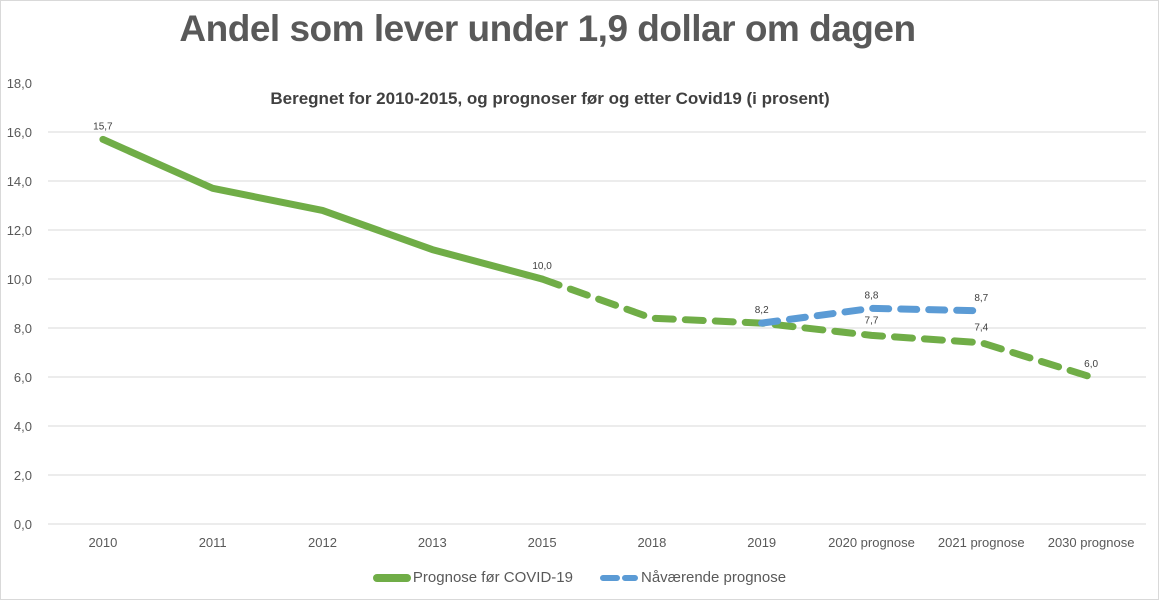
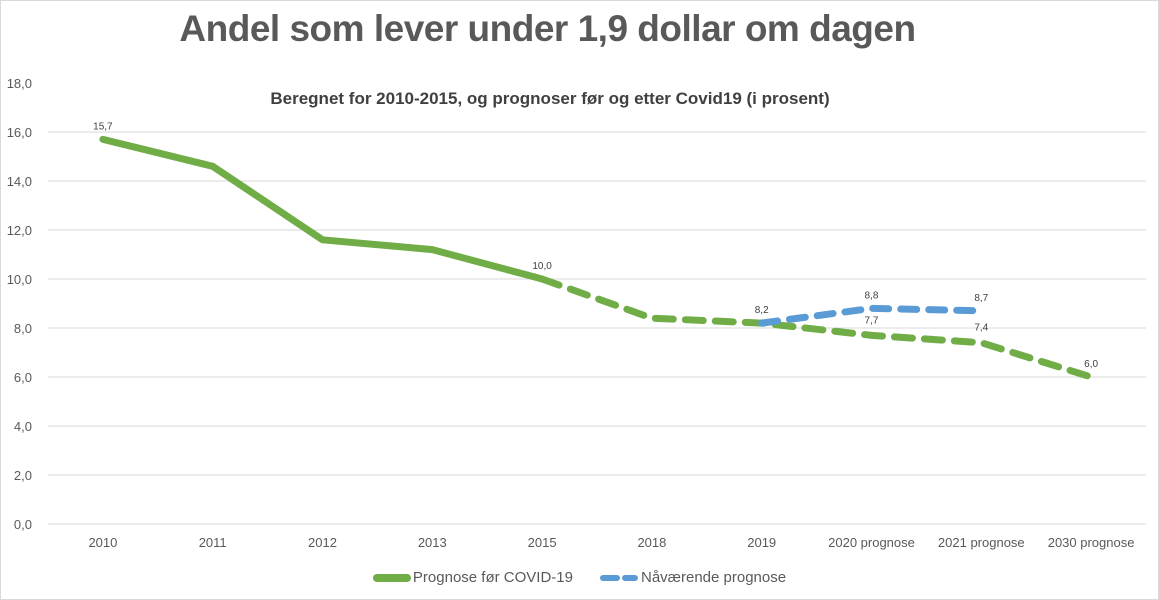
Prognose før COVID-19/2011: 13,7 -> 14,6
Prognose før COVID-19/2012: 12,8 -> 11,6
